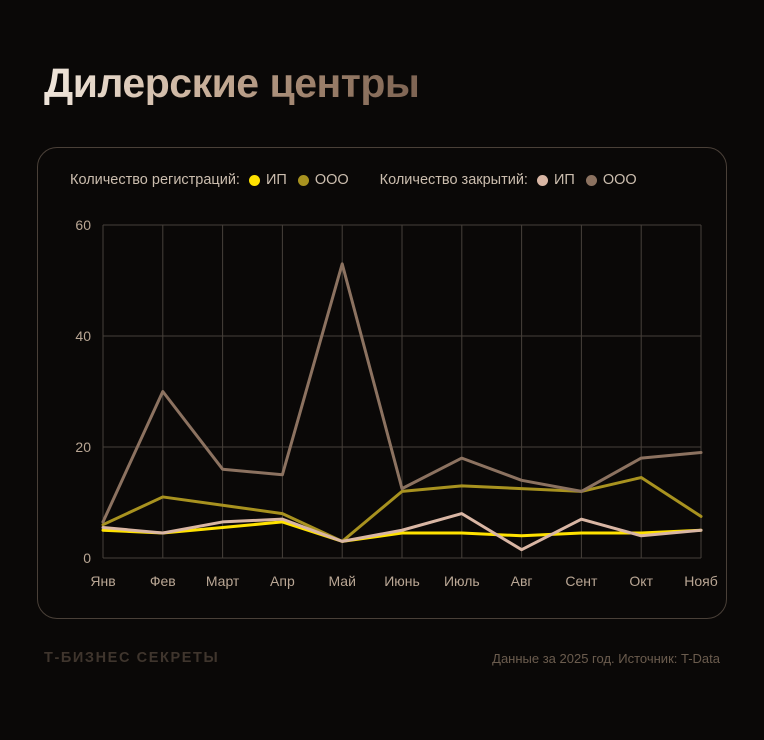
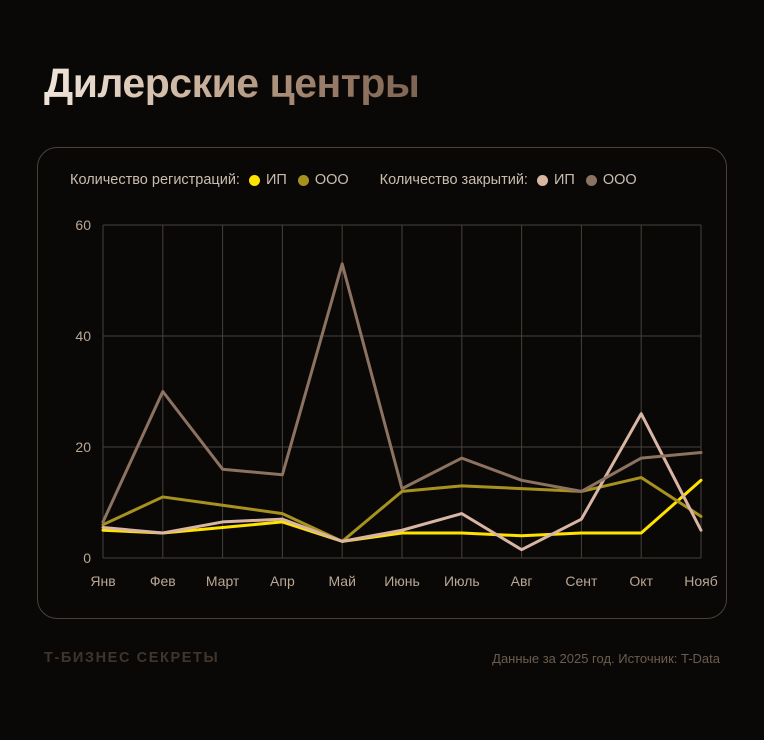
Количество закрытий: ИП/Окт: 4 -> 26
Количество регистраций: ИП/Нояб: 5 -> 14
